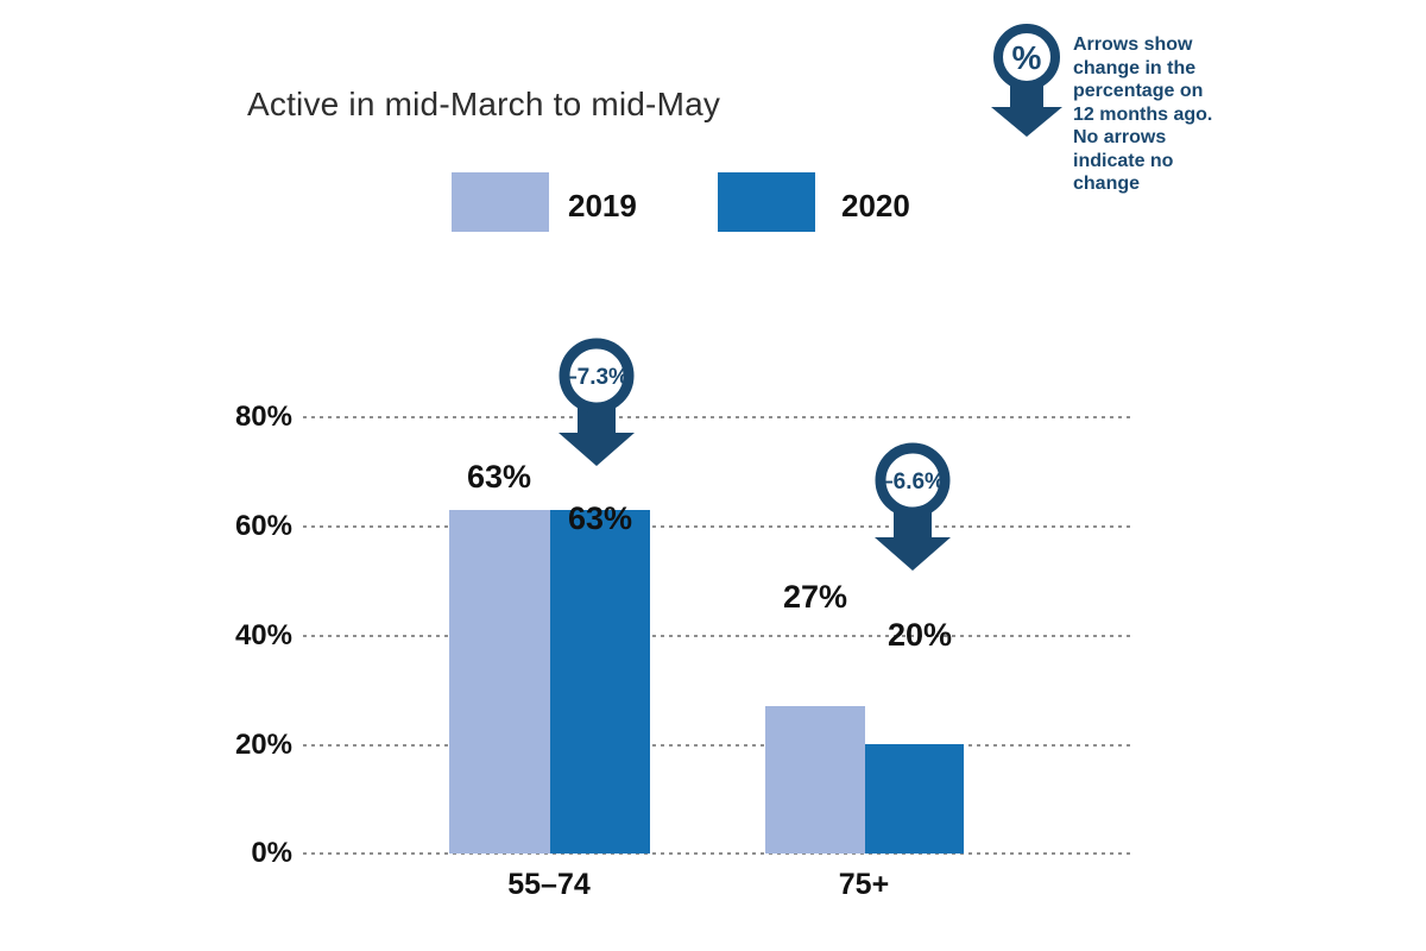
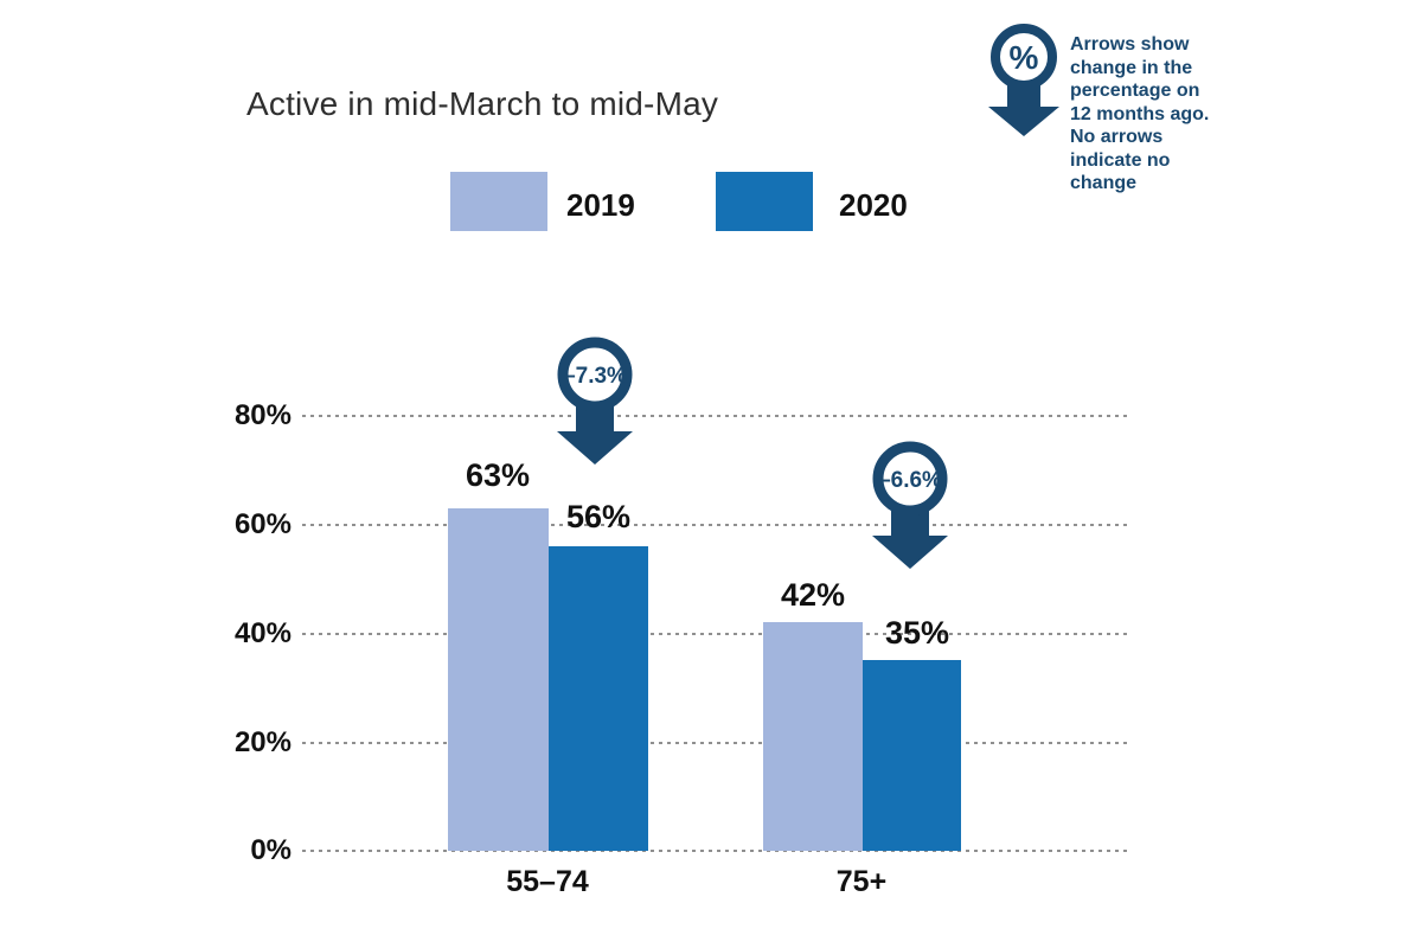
2020/55–74: 63% -> 56%
2019/75+: 27% -> 42%
2020/75+: 20% -> 35%
